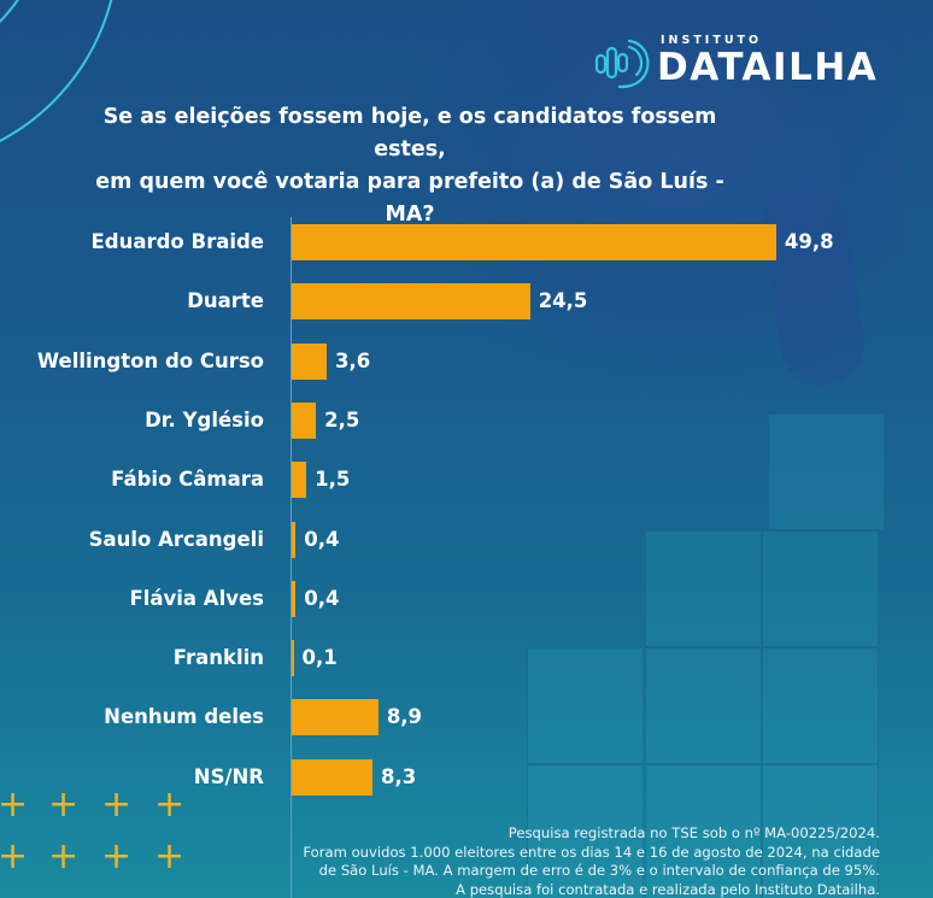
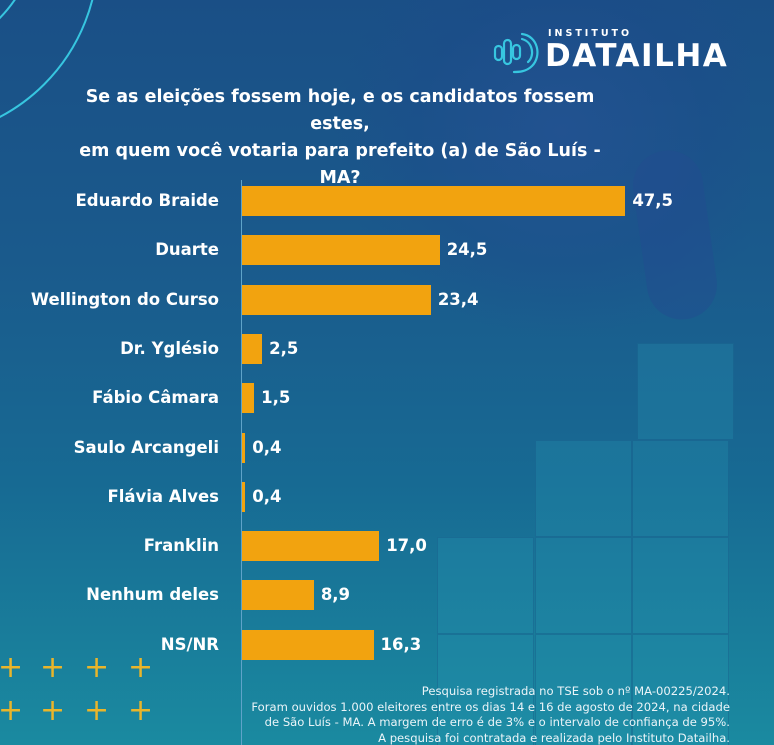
Eduardo Braide: 49,8 -> 47,5
Wellington do Curso: 3,6 -> 23,4
Franklin: 0,1 -> 17,0
NS/NR: 8,3 -> 16,3
